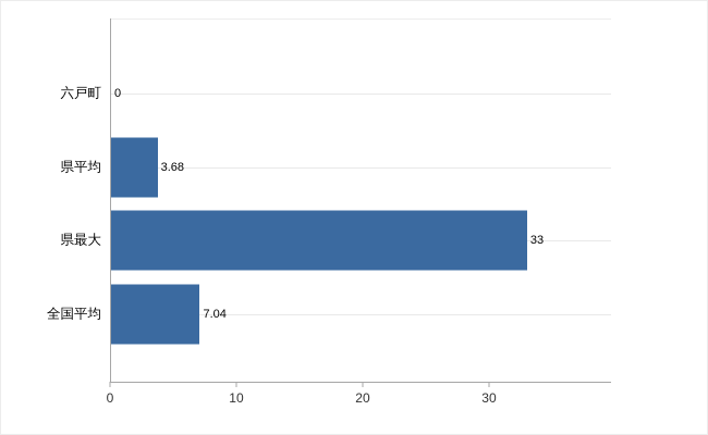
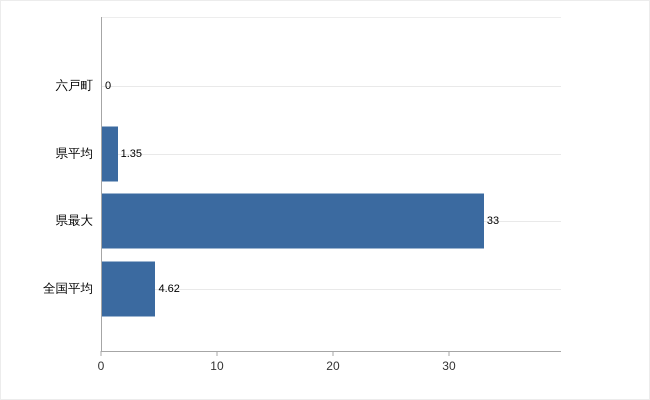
県平均: 3.68 -> 1.35
全国平均: 7.04 -> 4.62
